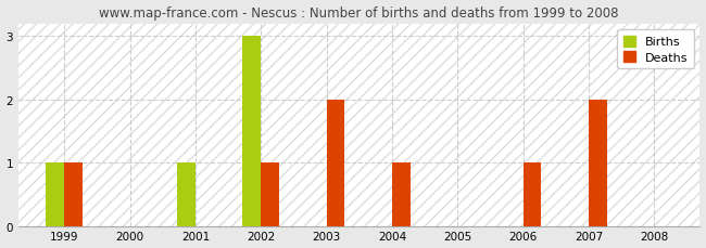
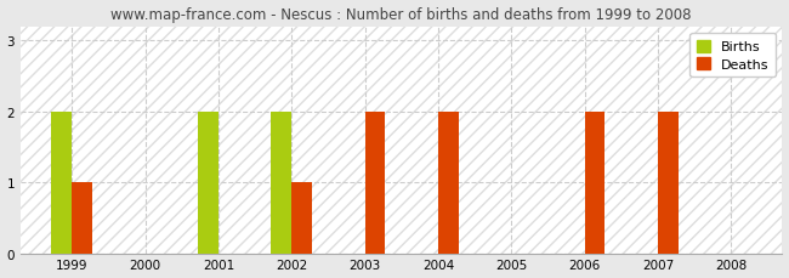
Births/1999: 1 -> 2
Births/2001: 1 -> 2
Births/2002: 3 -> 2
Deaths/2004: 1 -> 2
Deaths/2006: 1 -> 2
